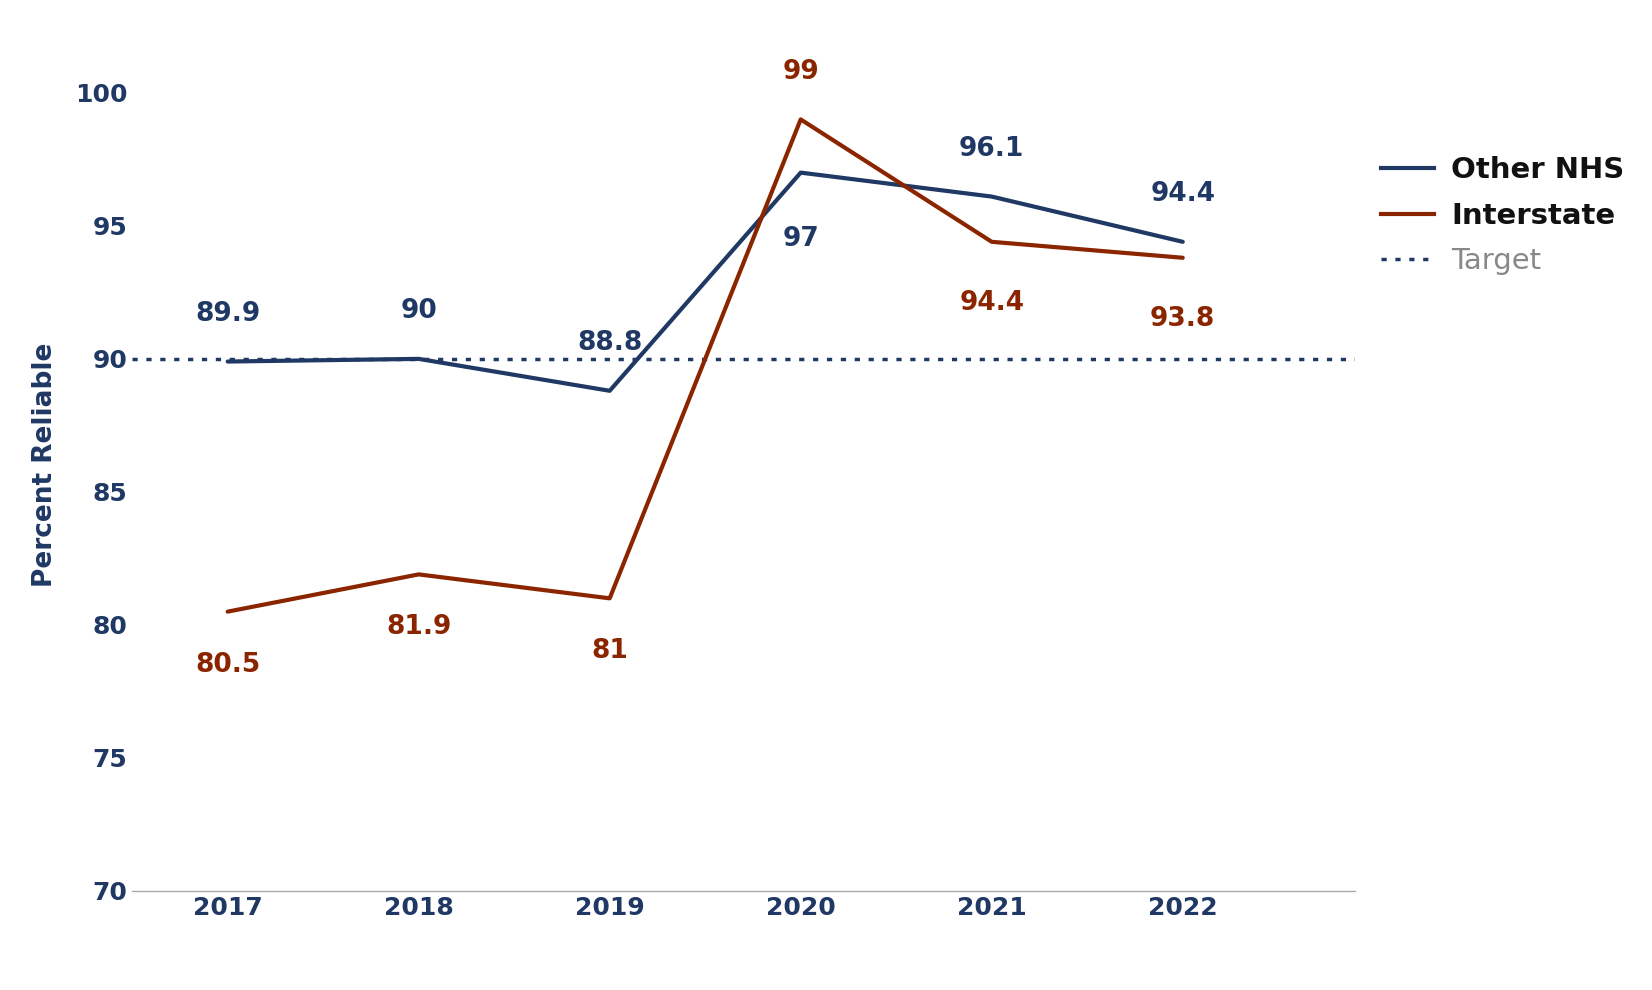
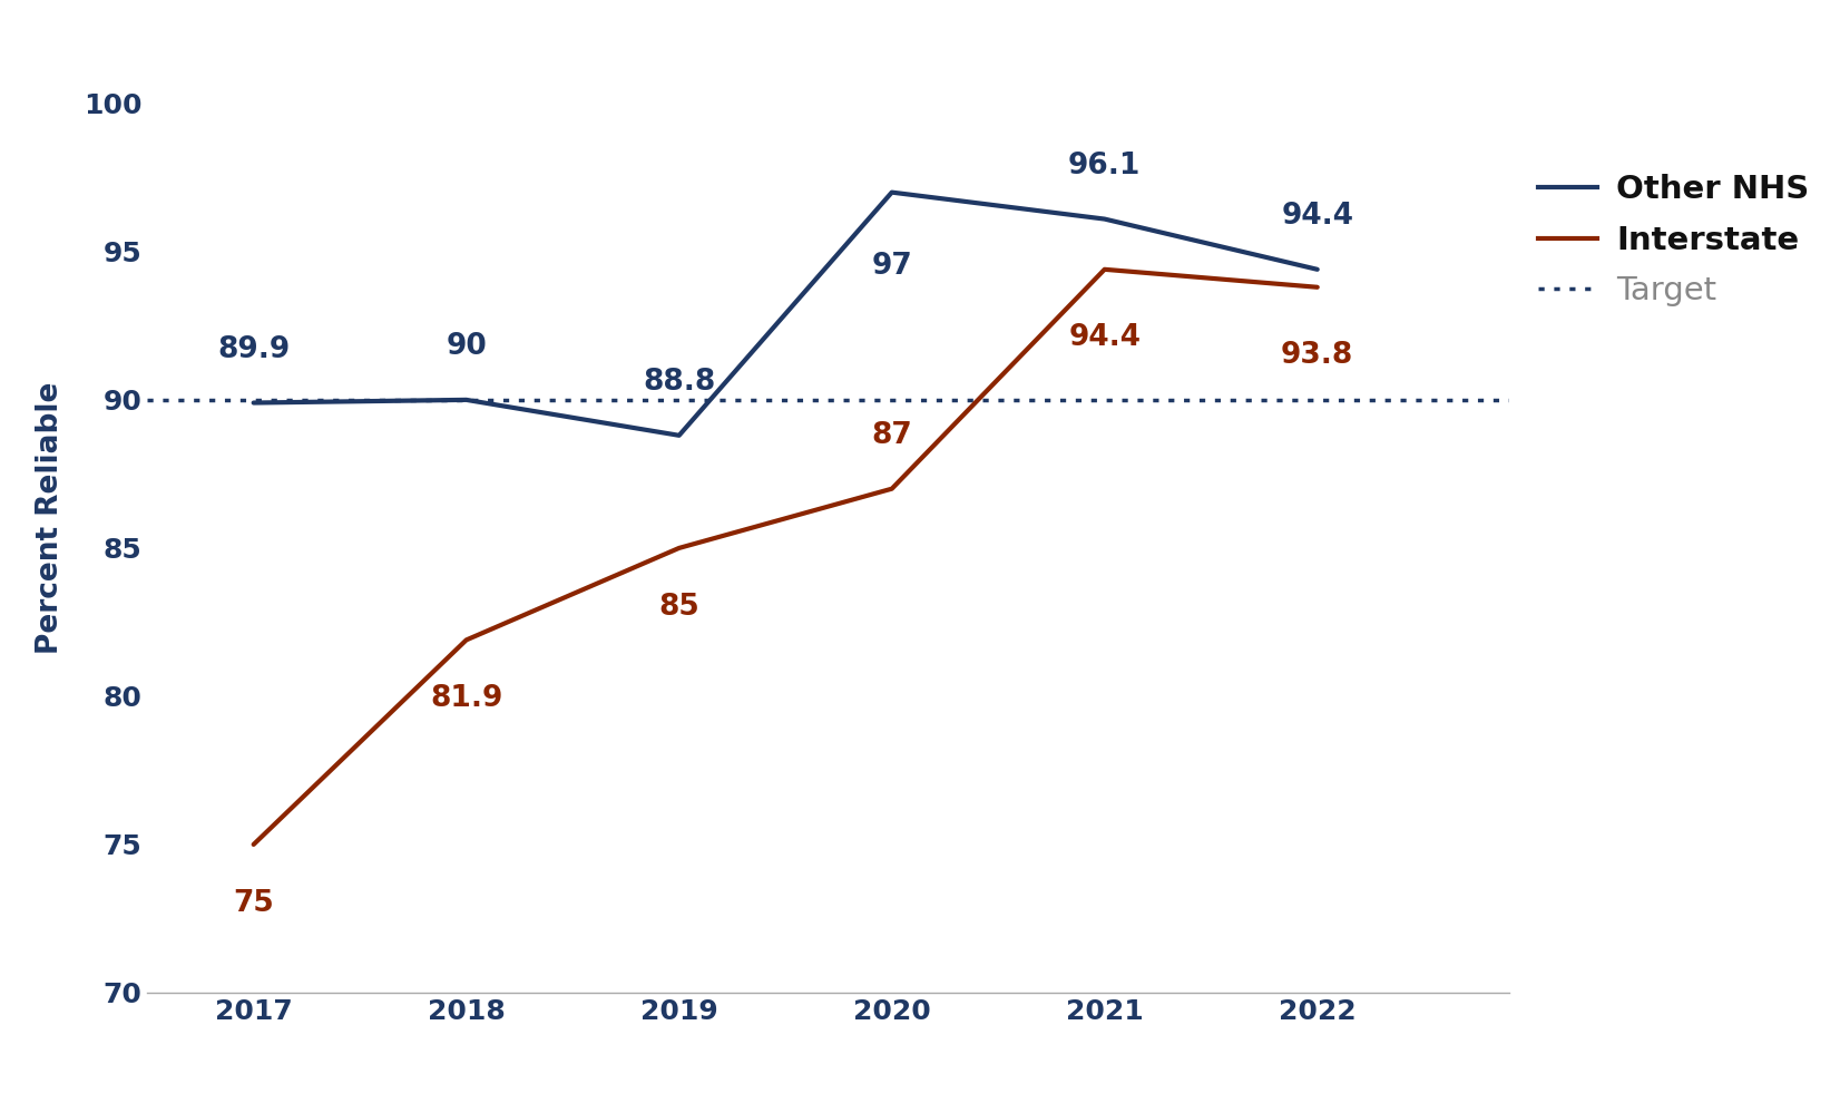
Interstate/2017: 80.5 -> 75
Interstate/2019: 81 -> 85
Interstate/2020: 99 -> 87
